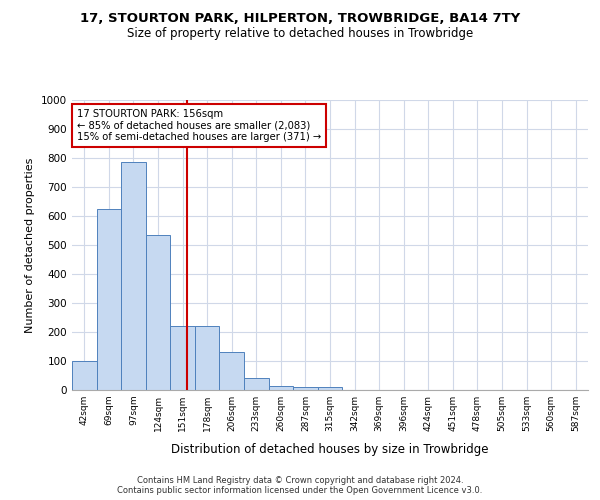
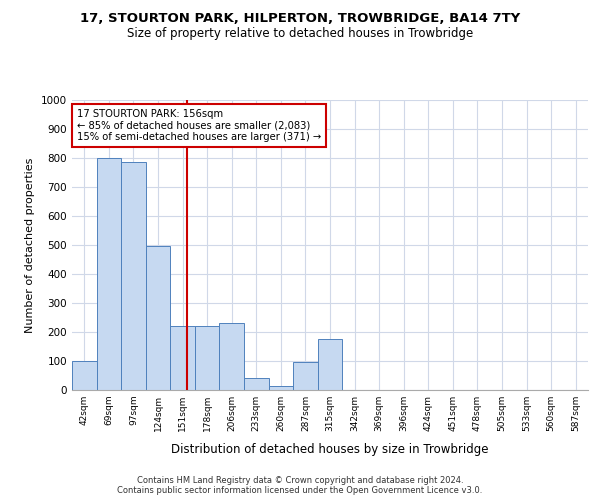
69sqm: 625 -> 800
124sqm: 535 -> 495
206sqm: 130 -> 230
287sqm: 12 -> 95
315sqm: 12 -> 175
